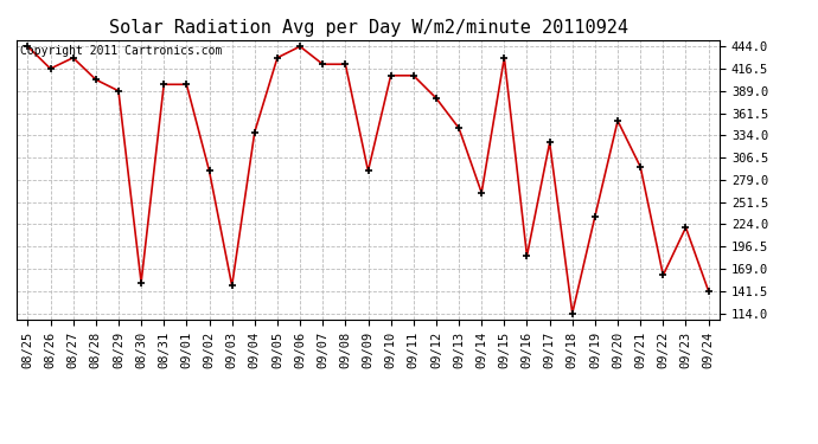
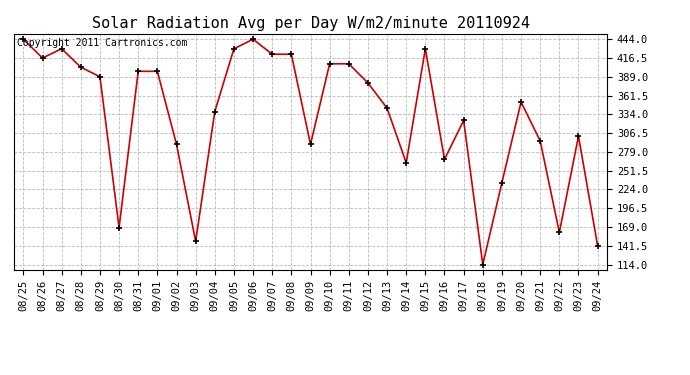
08/30: 152 -> 168
09/16: 185 -> 268
09/23: 220 -> 302
